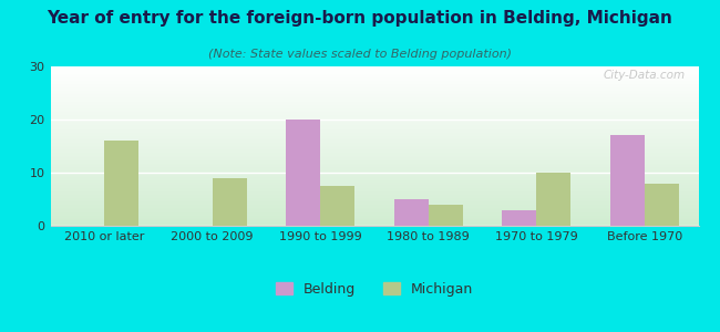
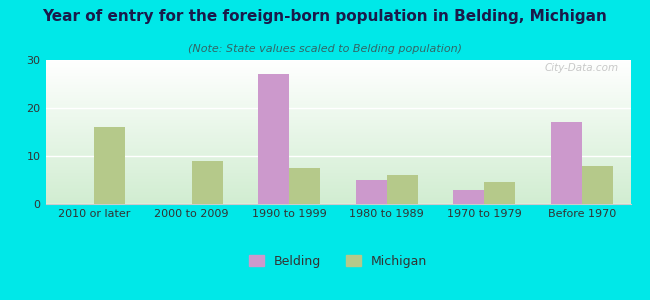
Belding/1990 to 1999: 20 -> 27
Michigan/1980 to 1989: 4.0 -> 6.0
Michigan/1970 to 1979: 10.0 -> 4.5
